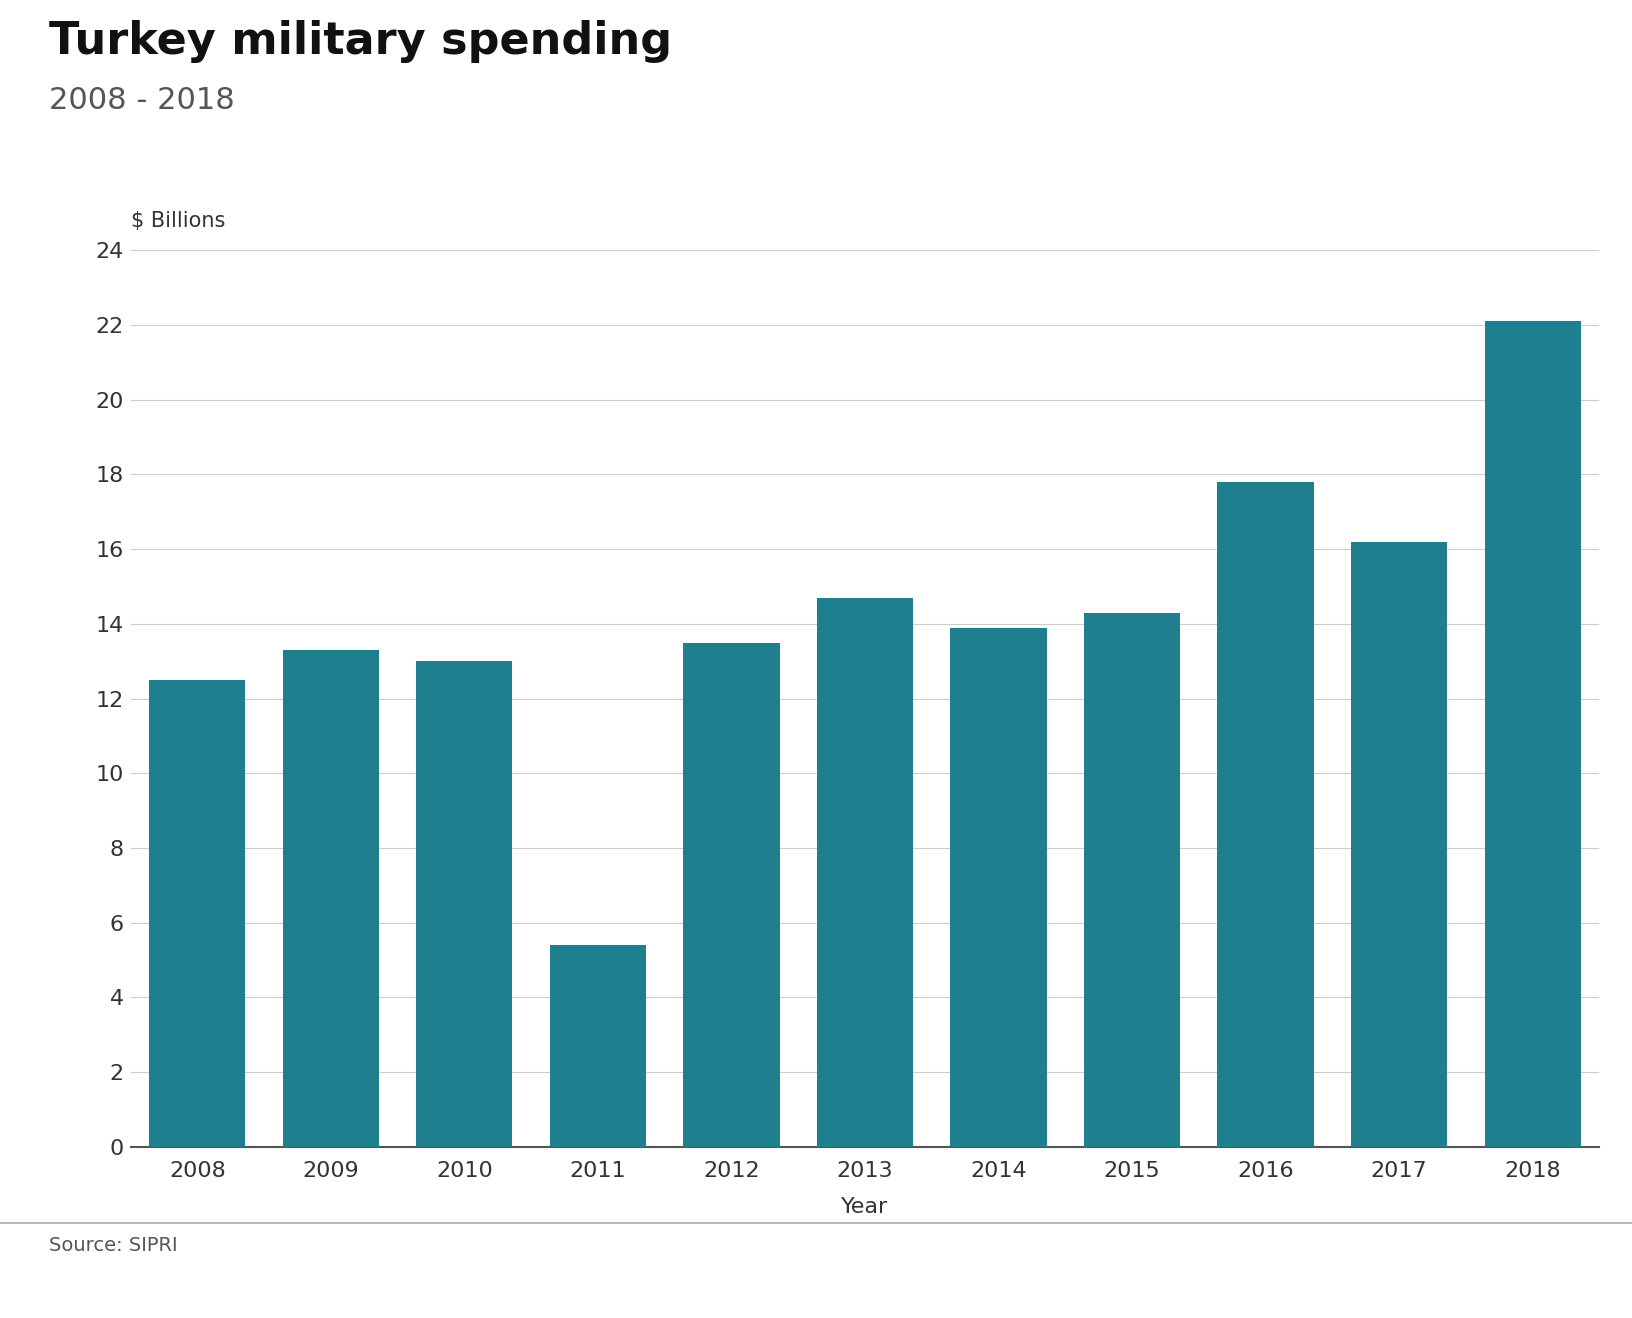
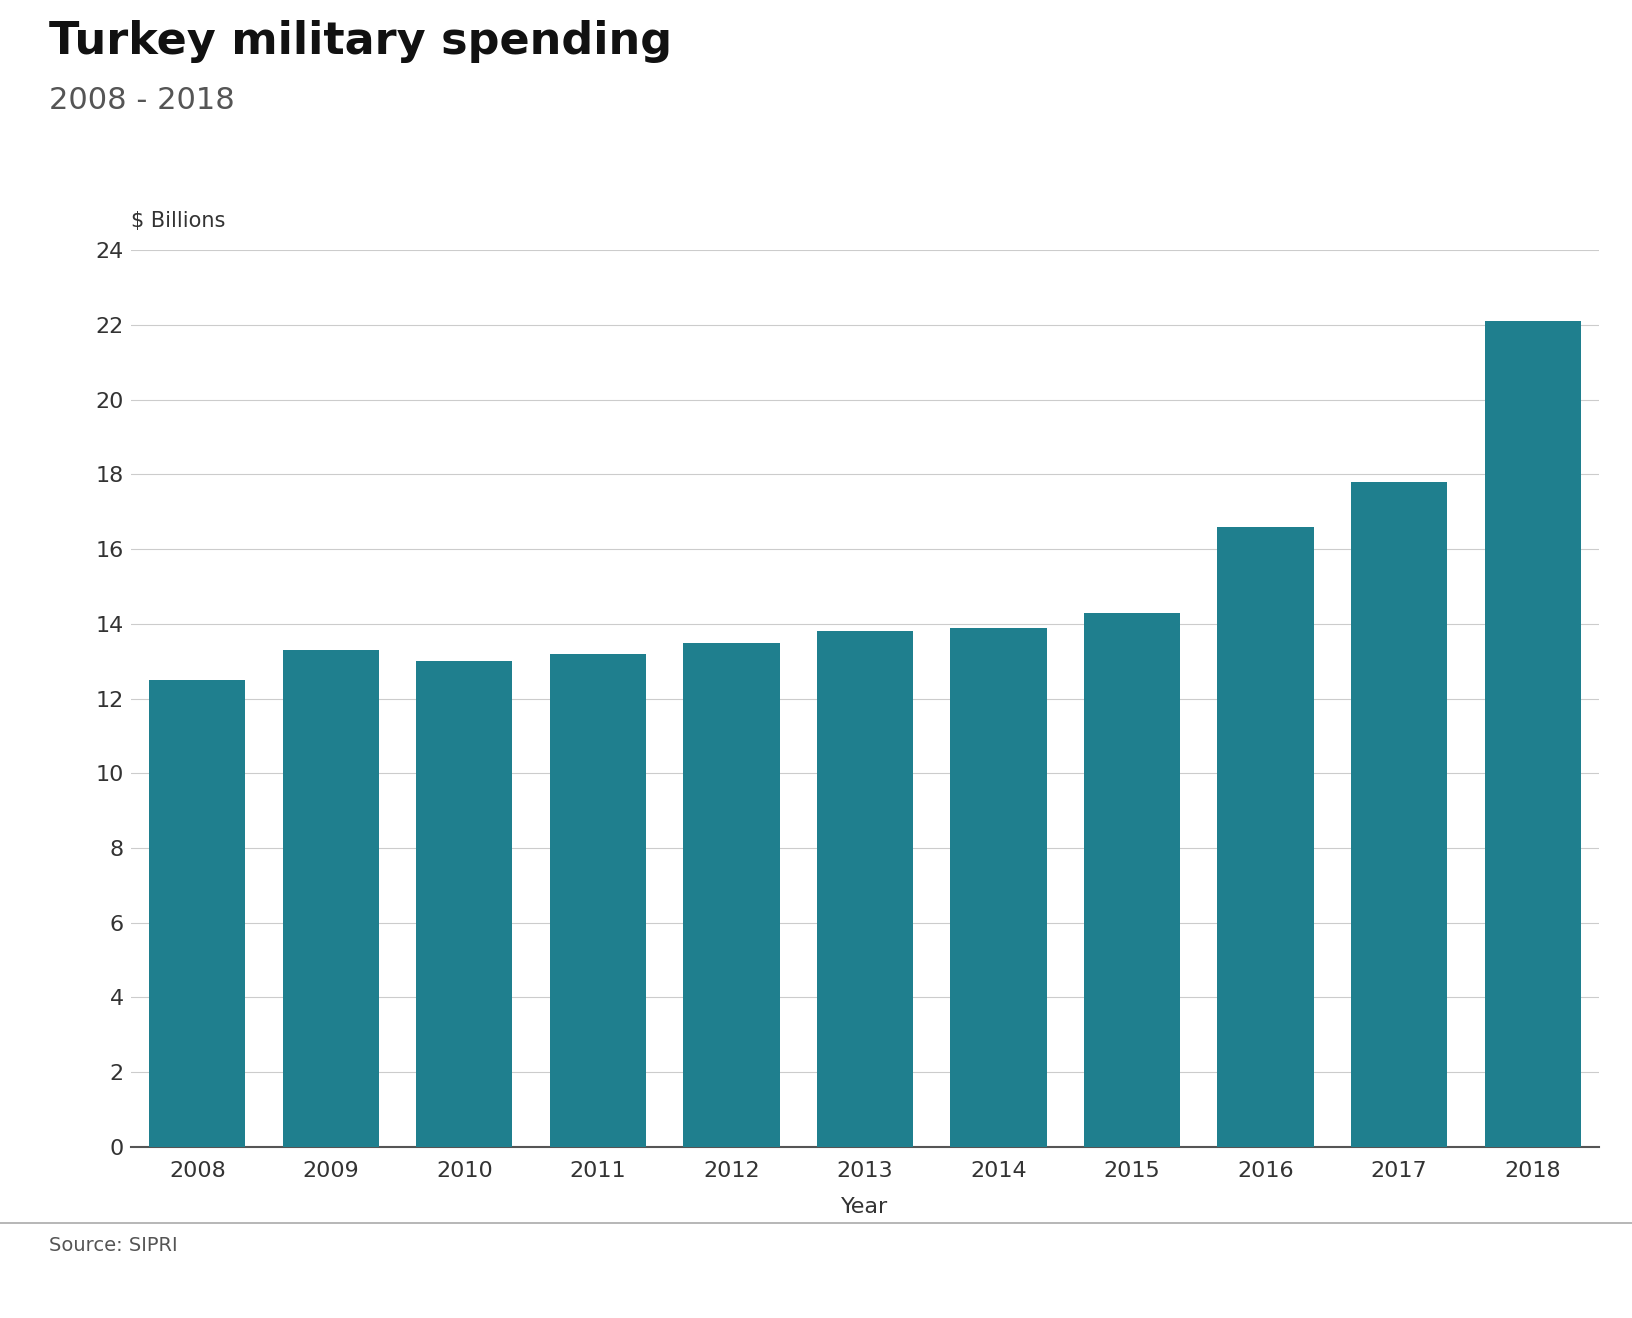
2011: 5.4 -> 13.2
2013: 14.7 -> 13.8
2016: 17.8 -> 16.6
2017: 16.2 -> 17.8
